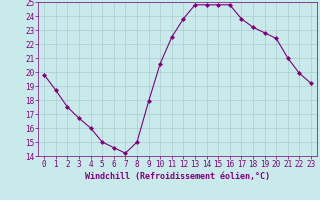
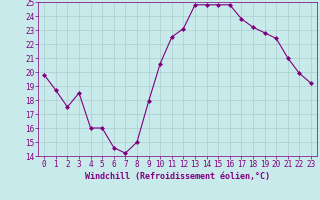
3: 16.7 -> 18.5
5: 15.0 -> 16.0
12: 23.8 -> 23.1
